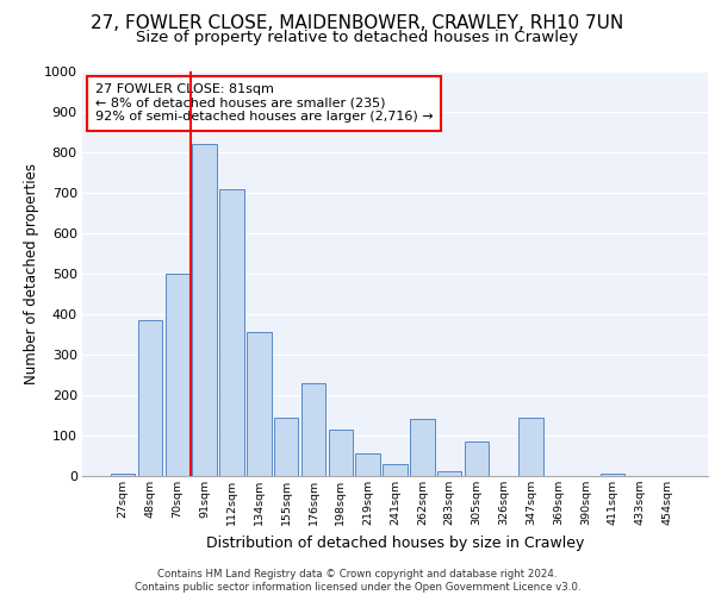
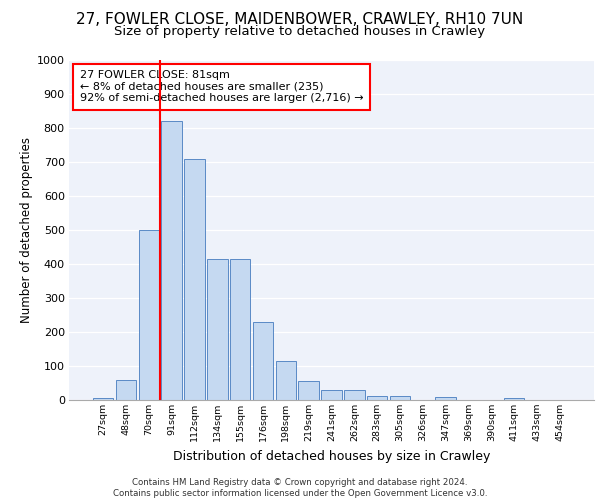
48sqm: 385 -> 60
134sqm: 355 -> 415
155sqm: 145 -> 415
262sqm: 140 -> 30
305sqm: 85 -> 13
347sqm: 145 -> 10
